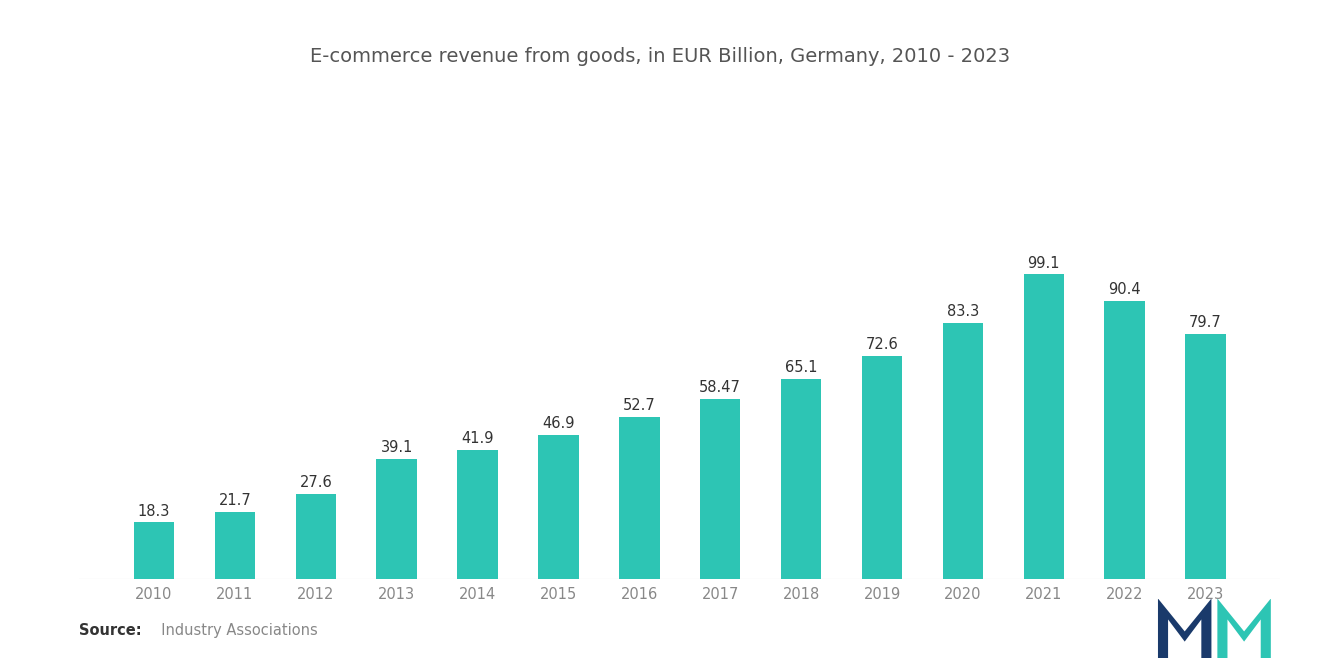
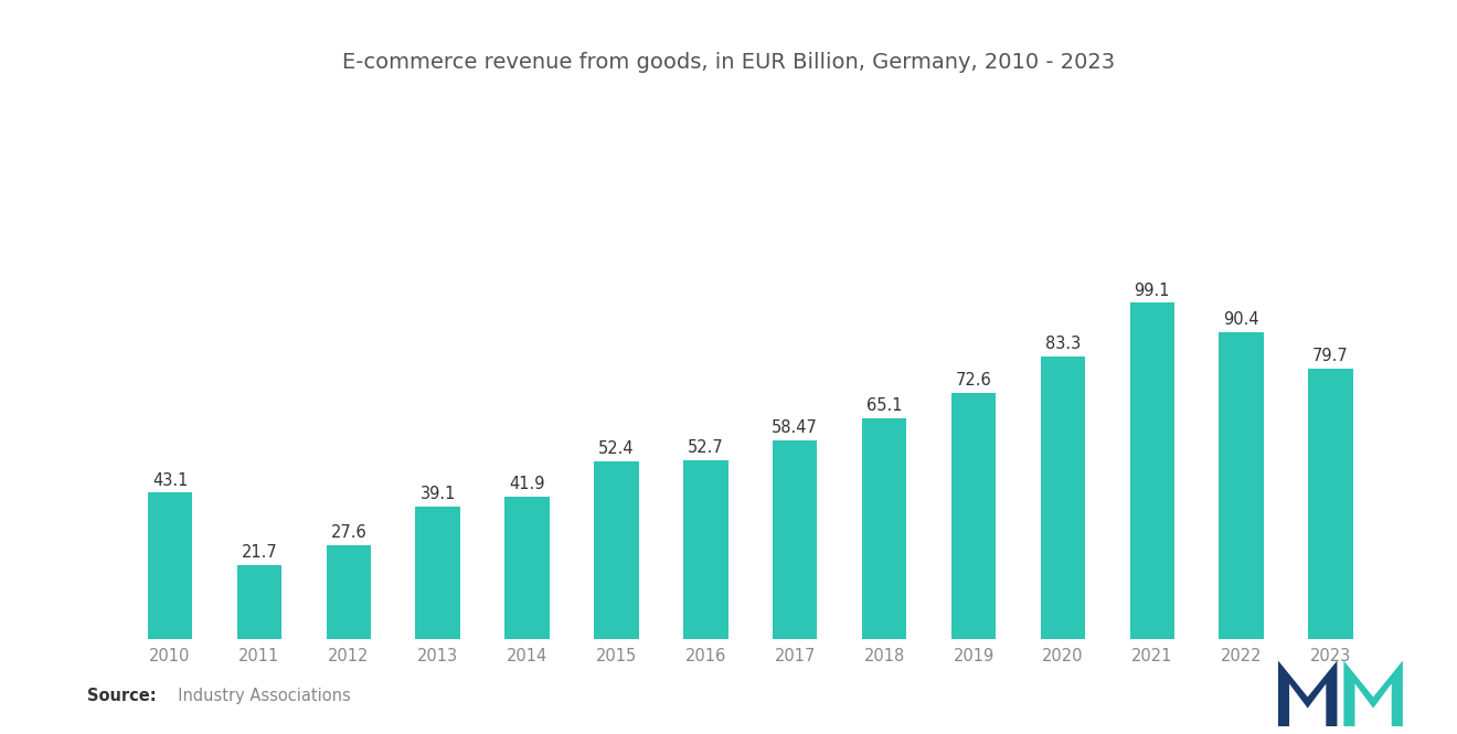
2010: 18.3 -> 43.1
2015: 46.9 -> 52.4
